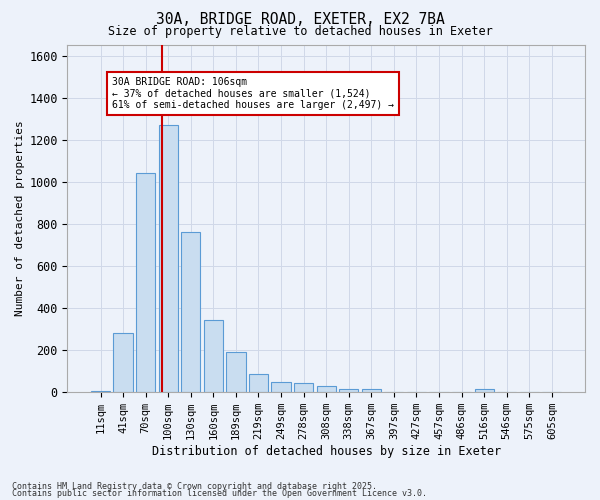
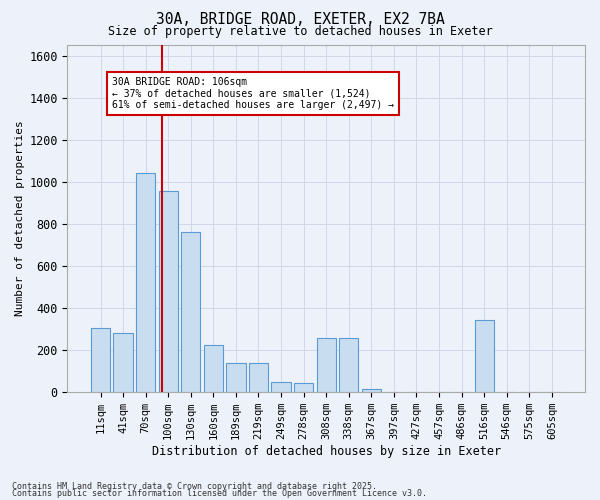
11sqm: 5 -> 305
100sqm: 1270 -> 955
160sqm: 340 -> 220
189sqm: 190 -> 135
219sqm: 85 -> 135
308sqm: 25 -> 255
338sqm: 15 -> 255
516sqm: 15 -> 340
